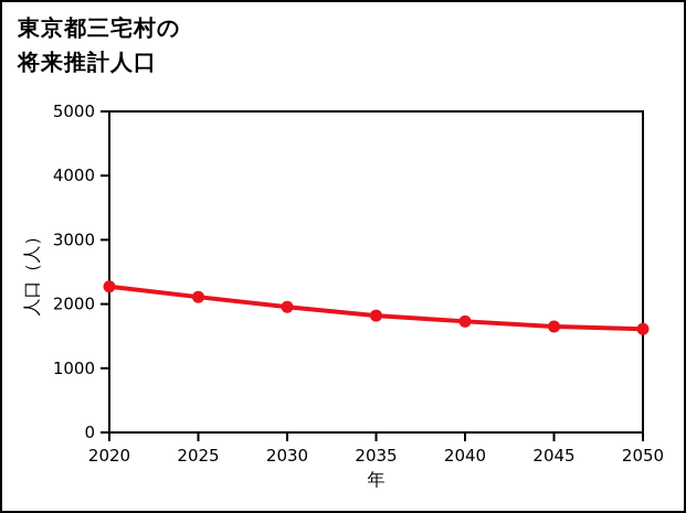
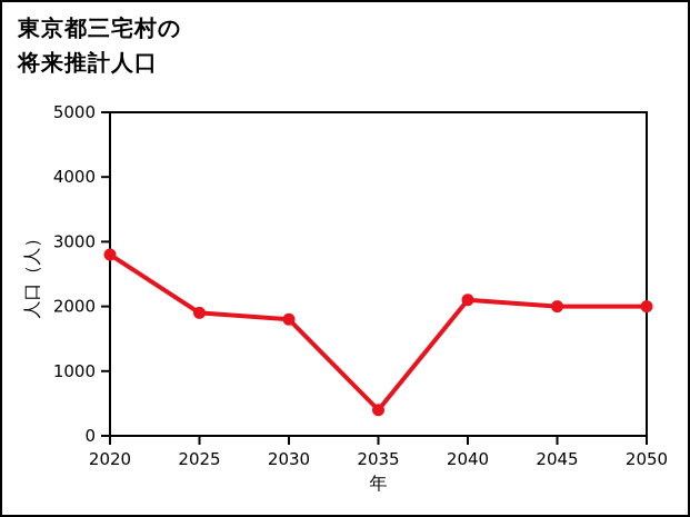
2020: 2300 -> 2800
2025: 2100 -> 1900
2030: 2000 -> 1800
2035: 1800 -> 400
2040: 1700 -> 2100
2045: 1600 -> 2000
2050: 1600 -> 2000
